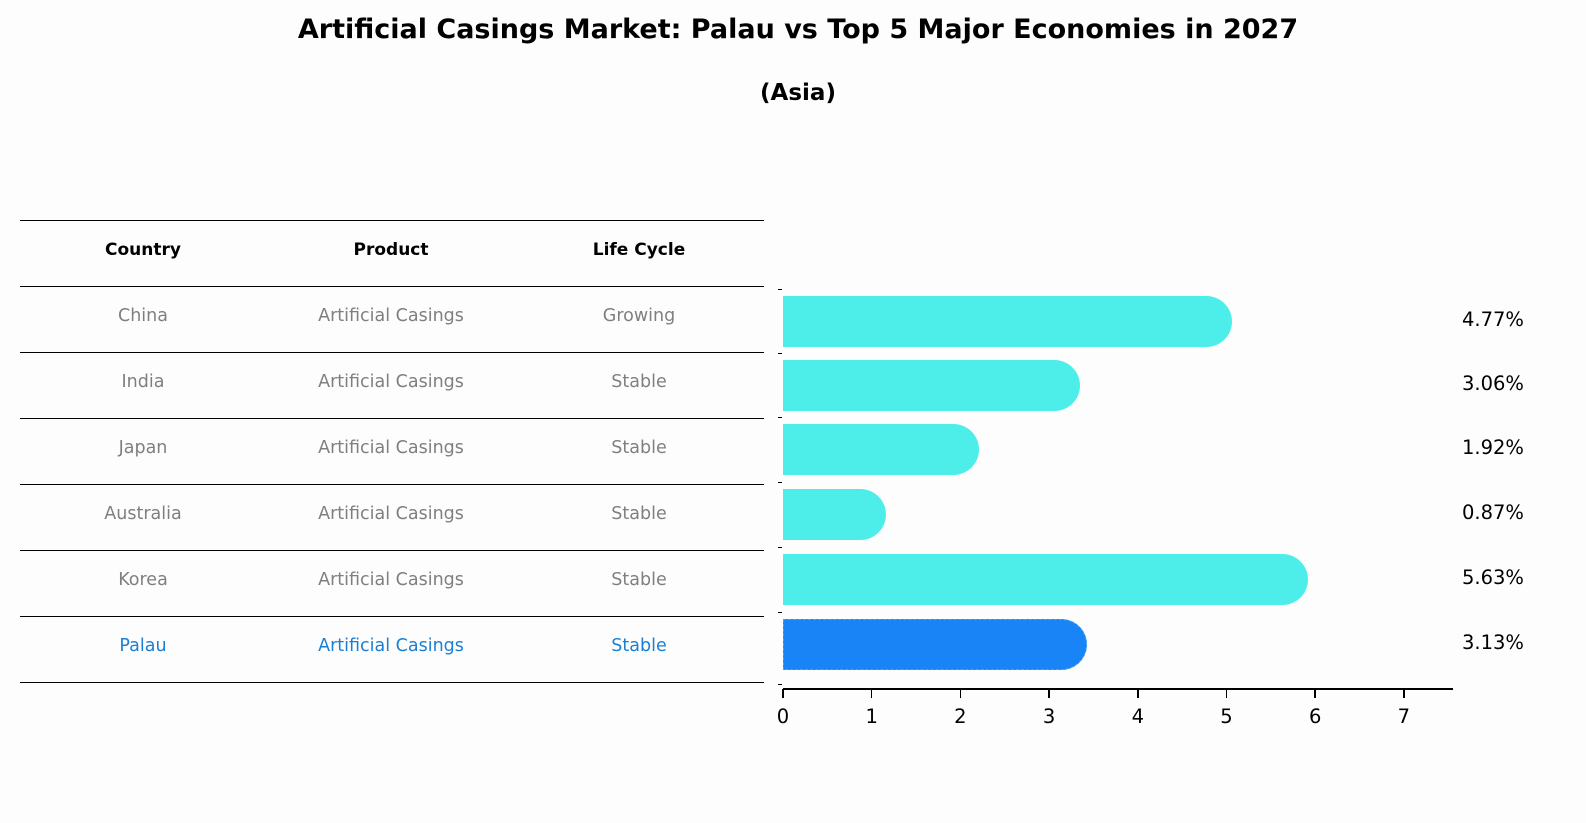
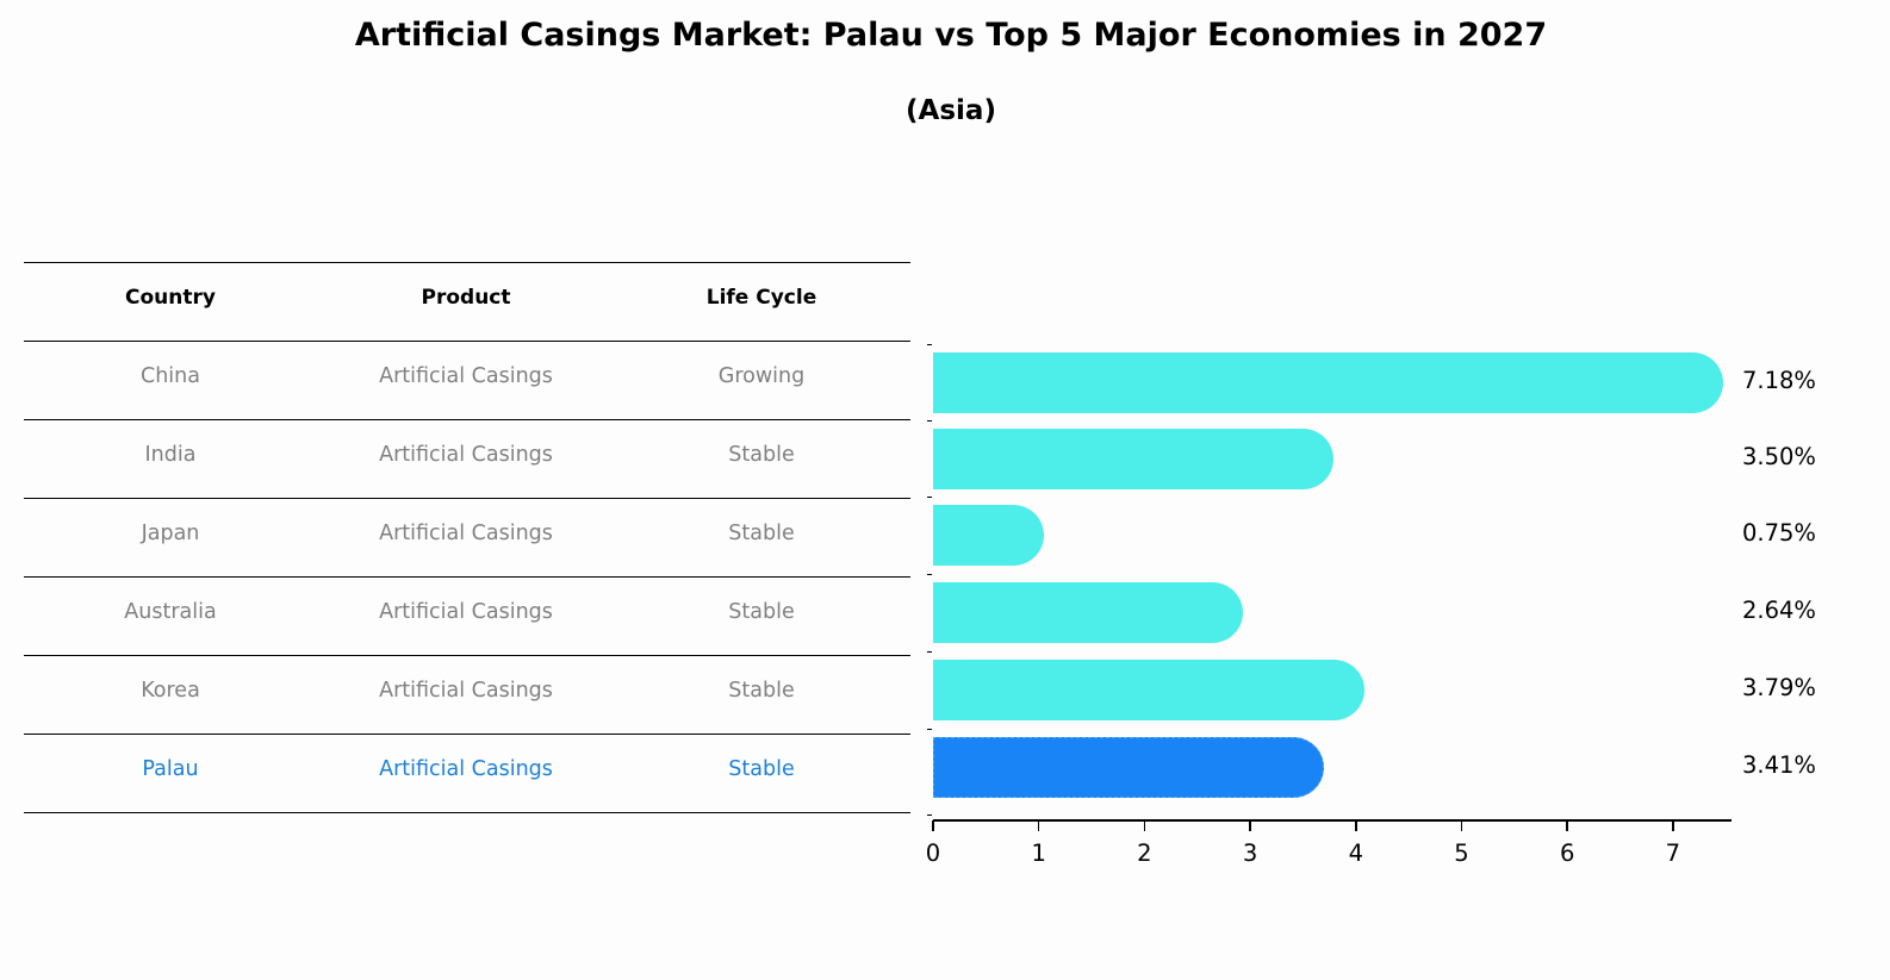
China: 4.77% -> 7.18%
India: 3.06% -> 3.50%
Japan: 1.92% -> 0.75%
Australia: 0.87% -> 2.64%
Korea: 5.63% -> 3.79%
Palau: 3.13% -> 3.41%
